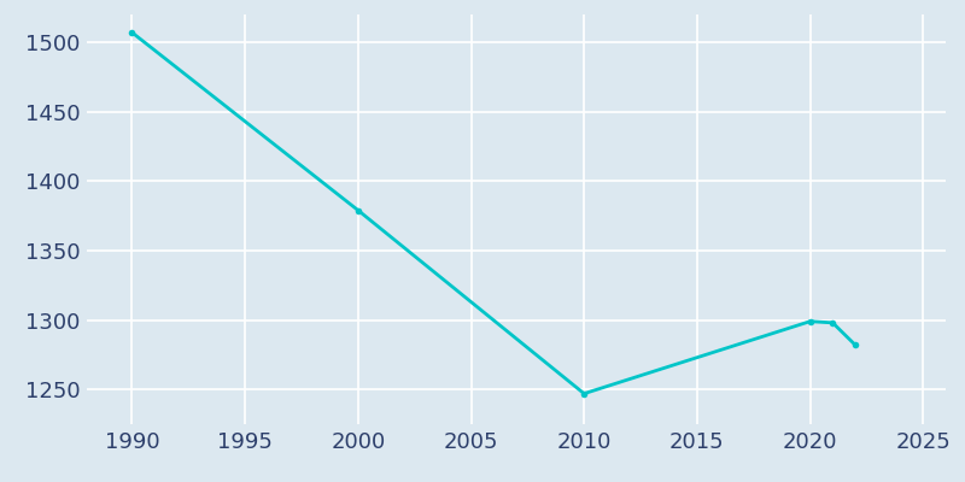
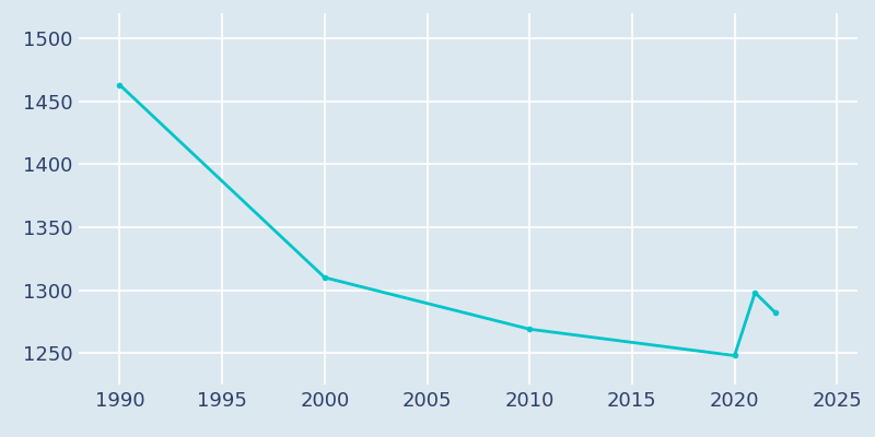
1990: 1507 -> 1463
2000: 1379 -> 1310
2010: 1247 -> 1269
2020: 1299 -> 1248
